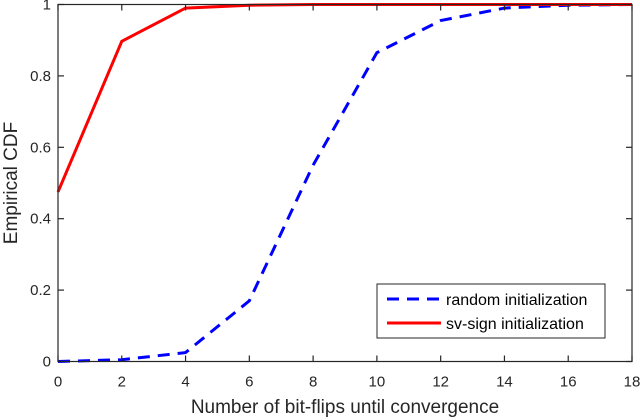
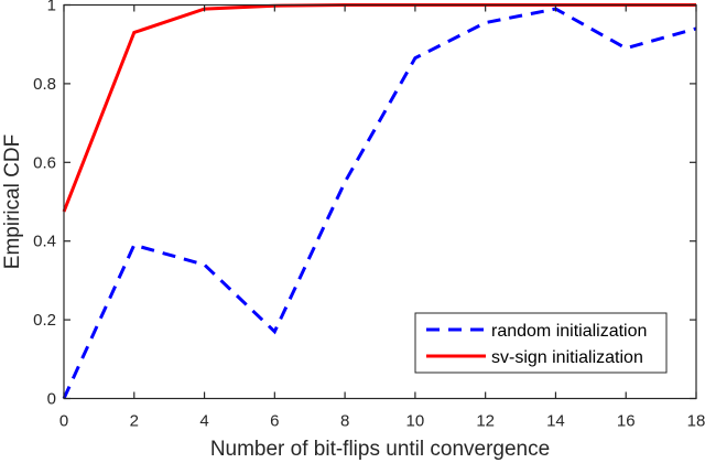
random initialization/2: 0.01 -> 0.39
sv-sign initialization/2: 0.90 -> 0.93
random initialization/4: 0.03 -> 0.34
random initialization/16: 1.00 -> 0.89
random initialization/18: 1.00 -> 0.94
